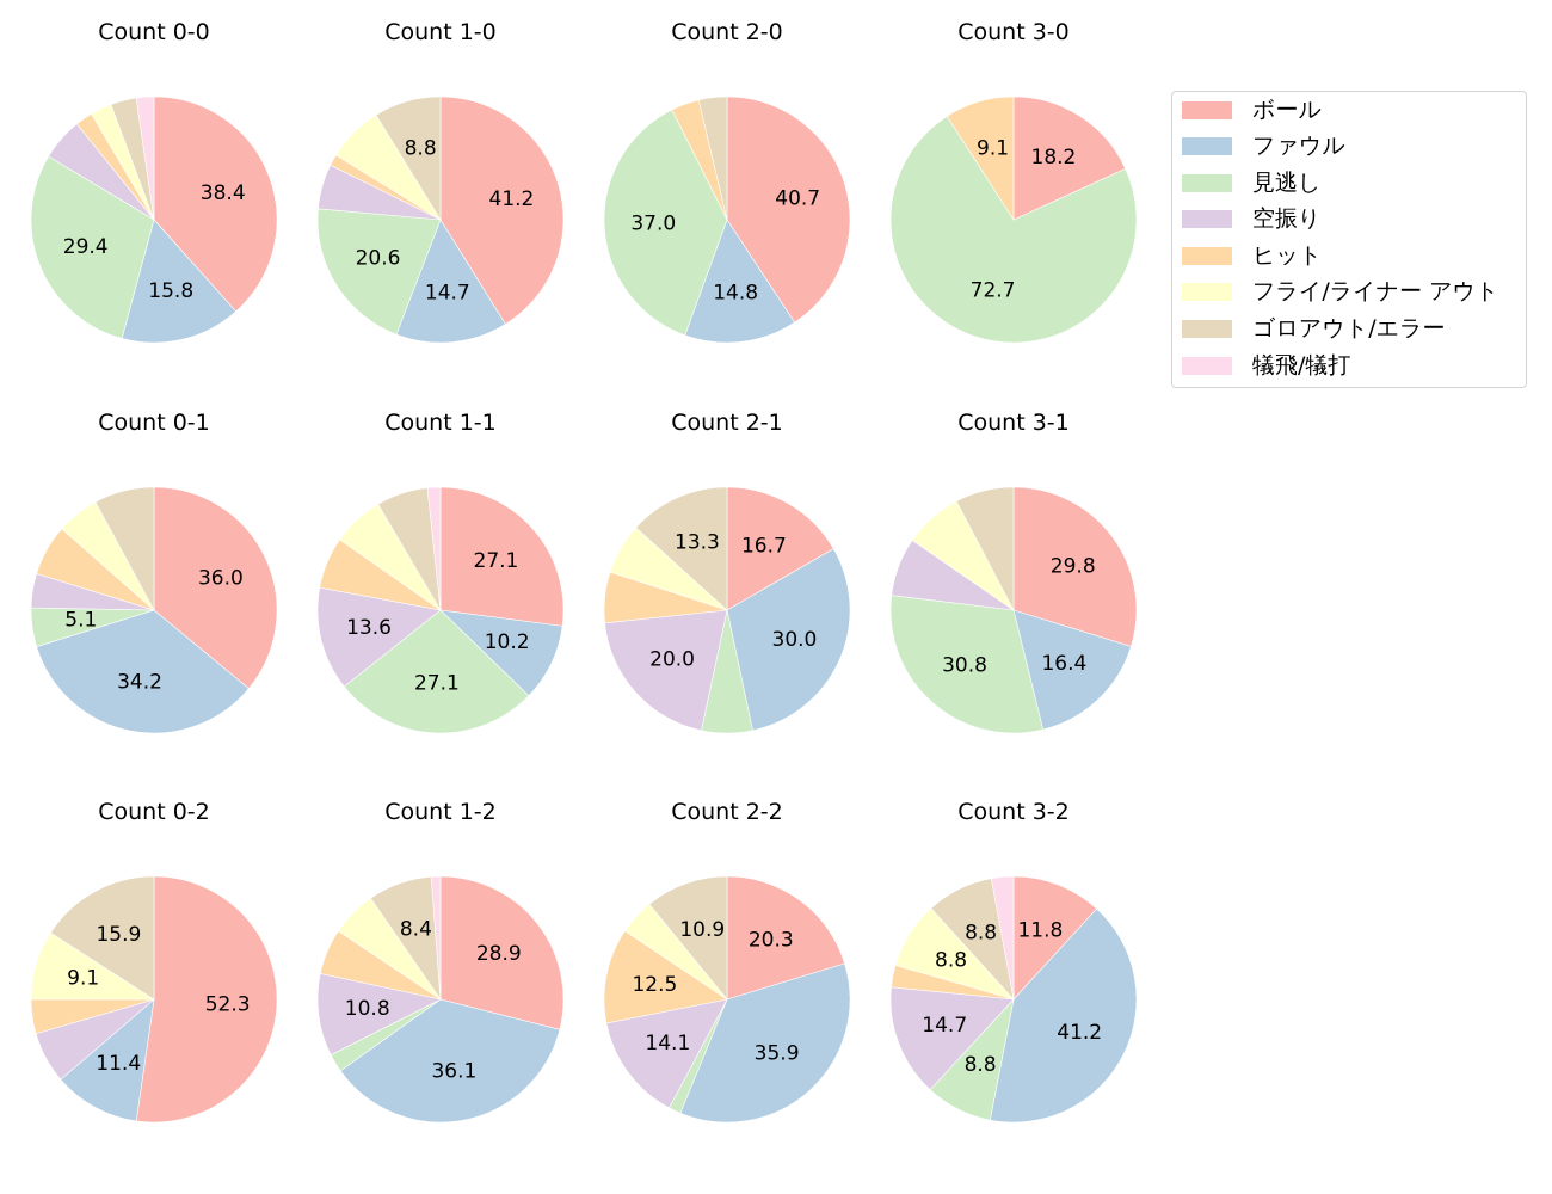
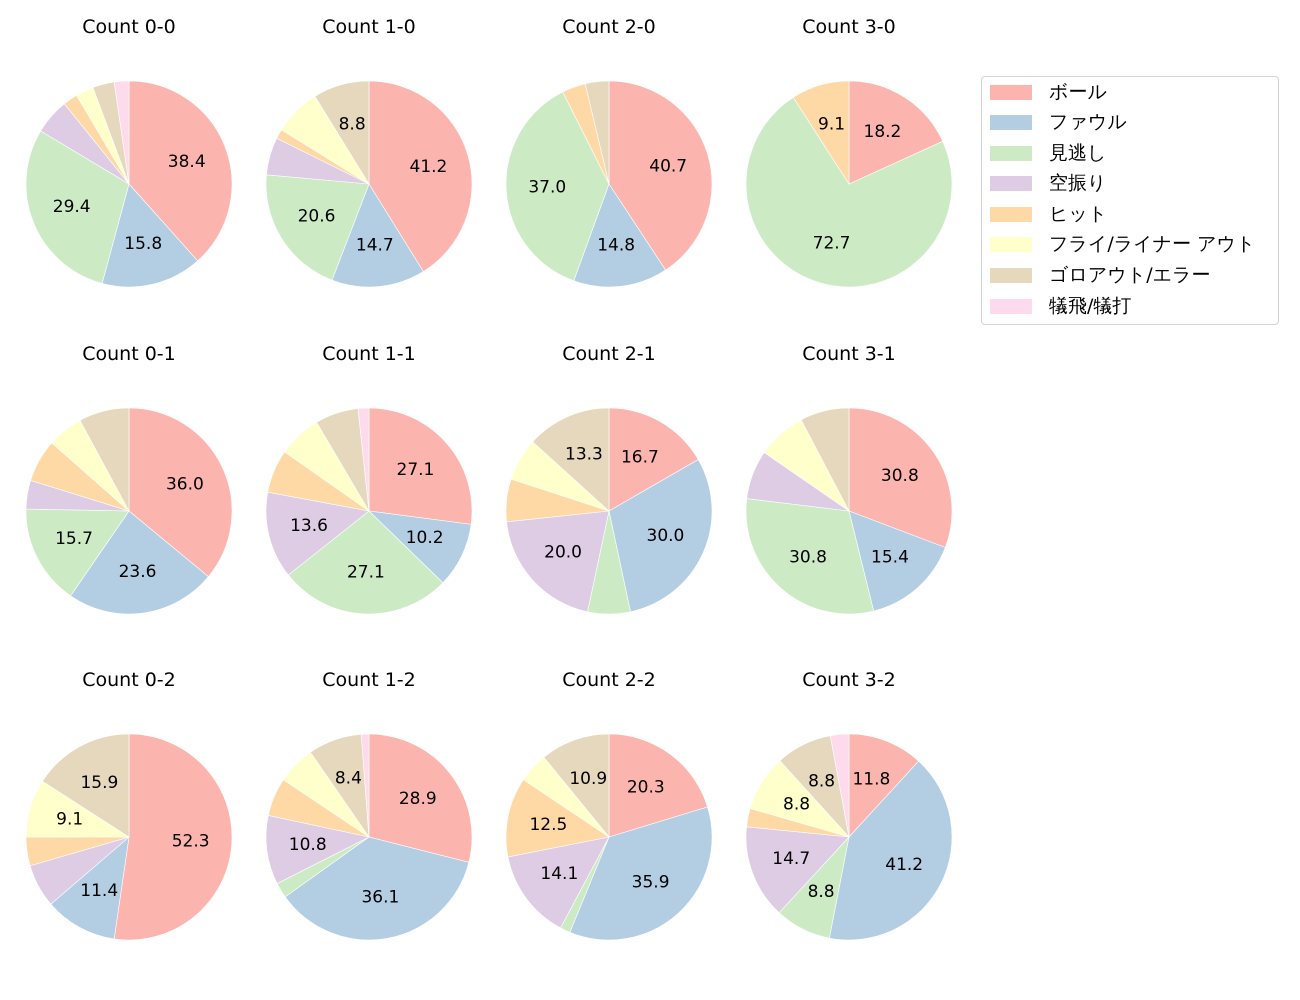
Count 0-1/ファウル: 34.2 -> 23.6
Count 0-1/見逃し: 5.1 -> 15.7
Count 3-1/ボール: 29.8 -> 30.8
Count 3-1/ファウル: 16.4 -> 15.4
